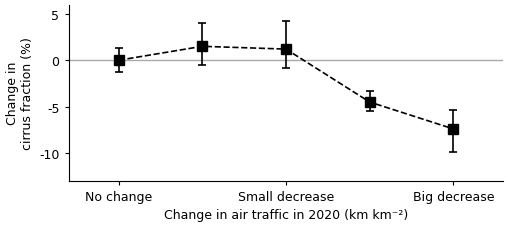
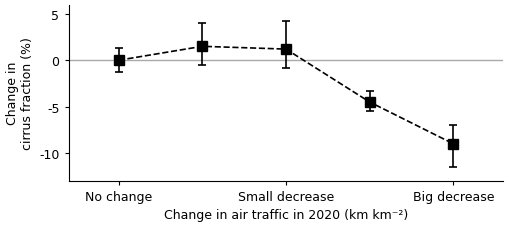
Big decrease: -7.4 -> -9.0
